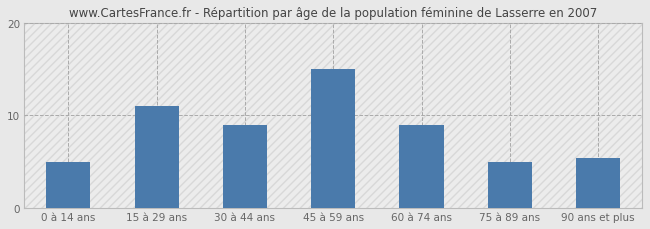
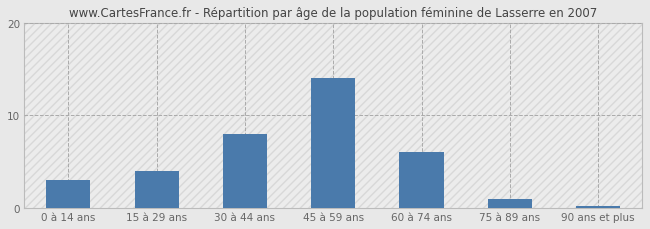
0 à 14 ans: 5.0 -> 3.0
15 à 29 ans: 11.0 -> 4.0
30 à 44 ans: 9.0 -> 8.0
45 à 59 ans: 15.0 -> 14.0
60 à 74 ans: 9.0 -> 6.0
75 à 89 ans: 5.0 -> 1.0
90 ans et plus: 5.4 -> 0.2
